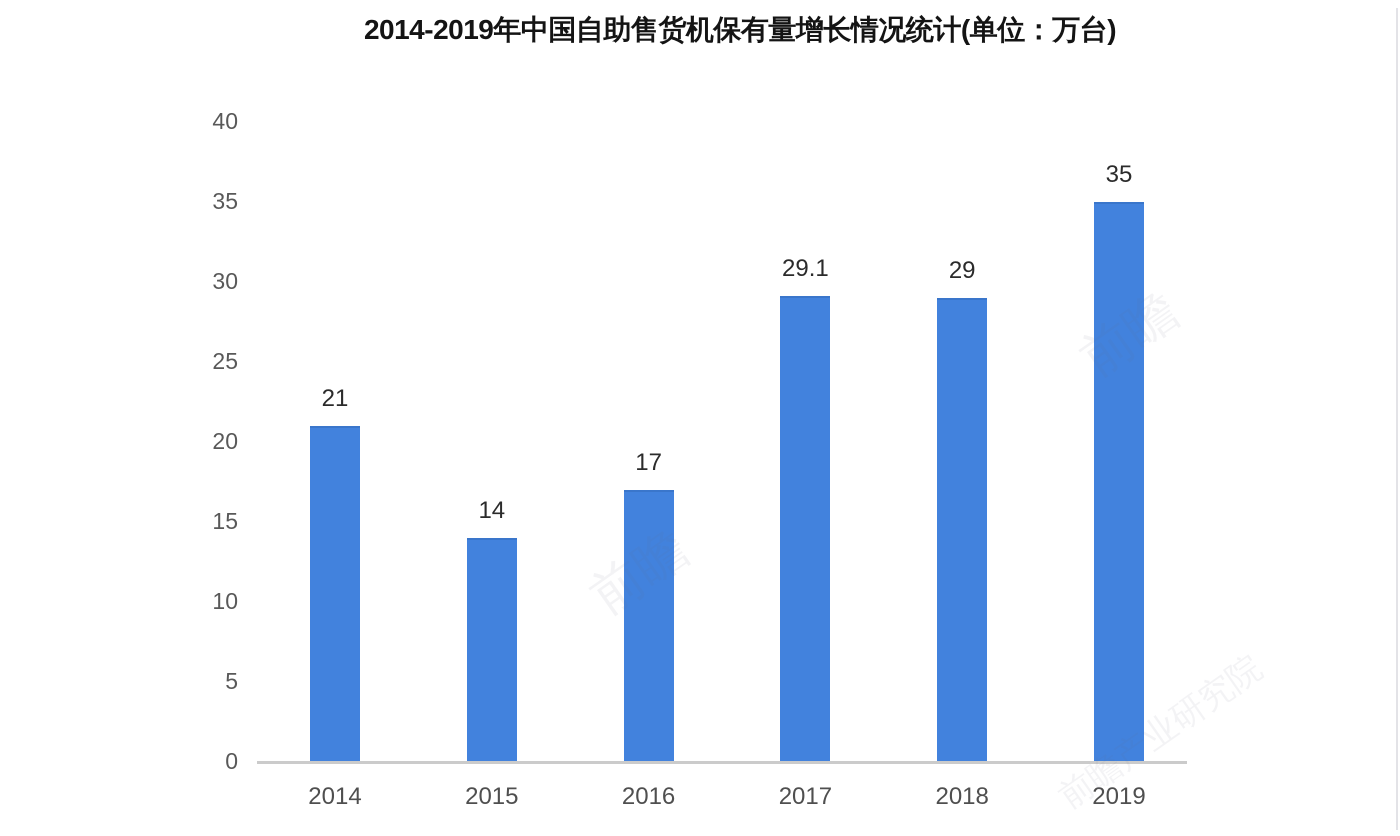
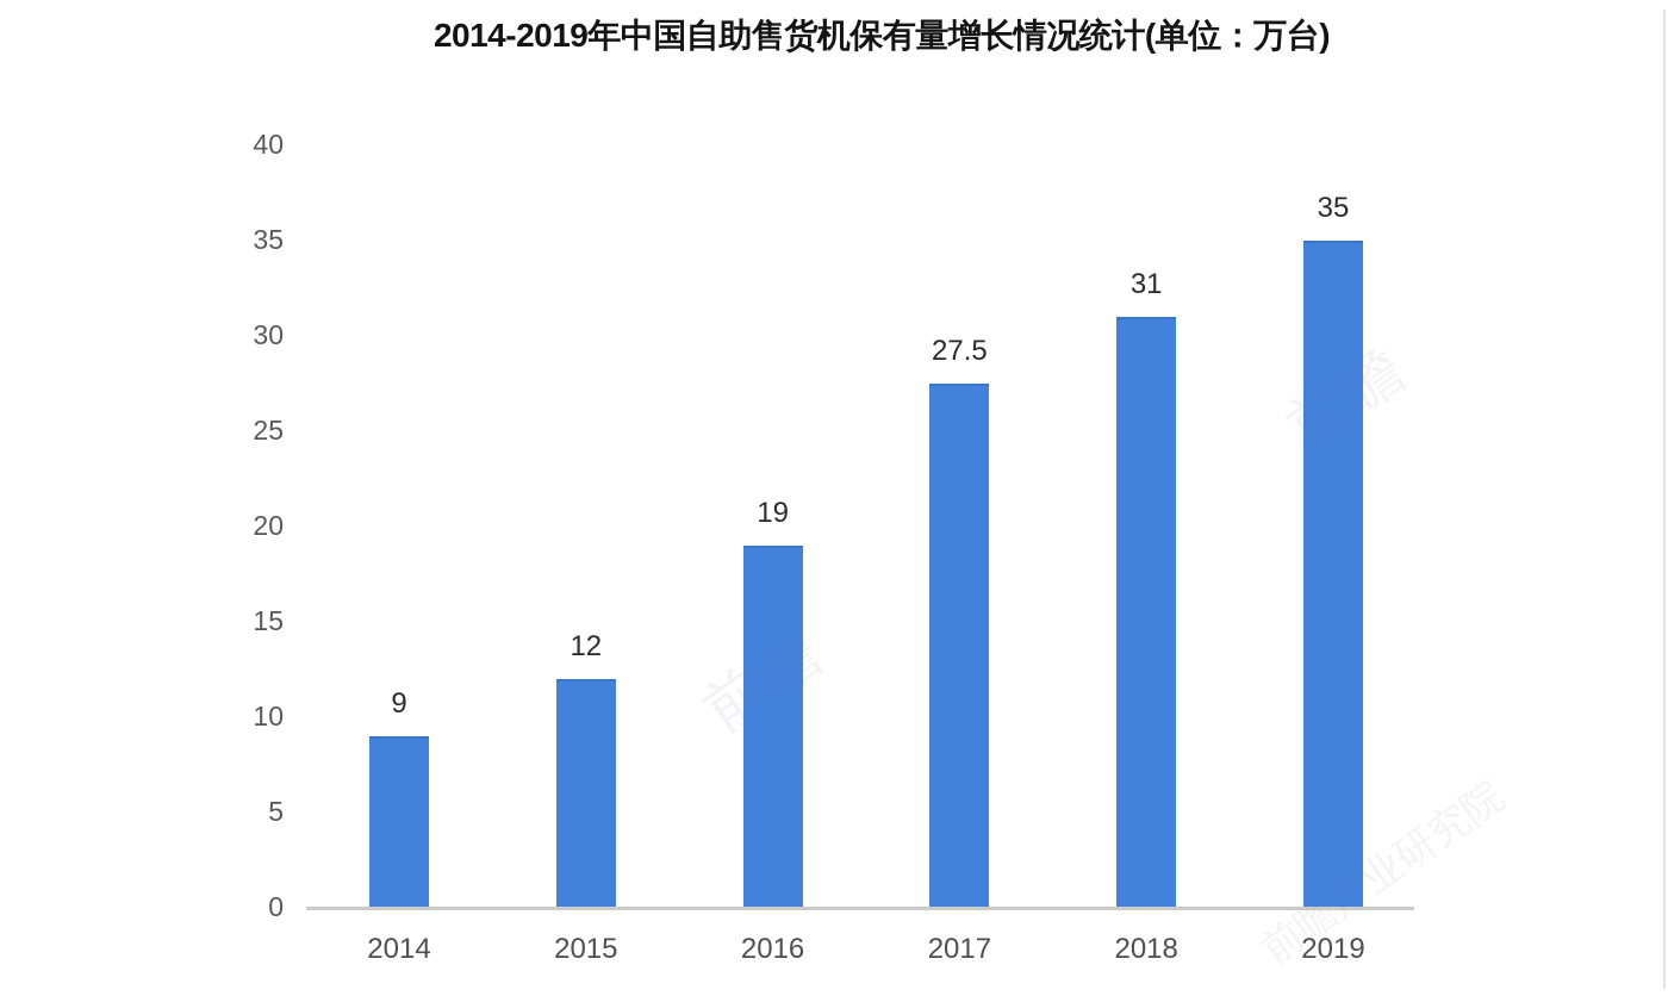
2014: 21 -> 9
2015: 14 -> 12
2016: 17 -> 19
2017: 29.1 -> 27.5
2018: 29 -> 31
